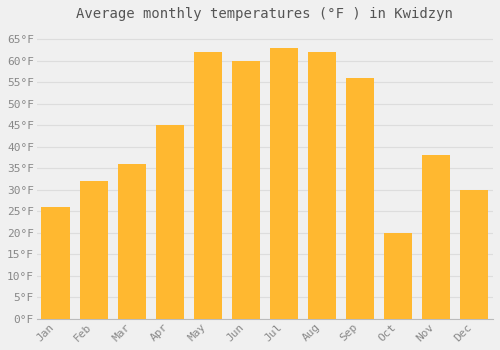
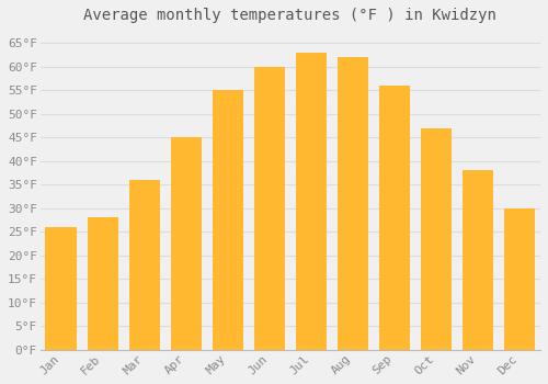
Feb: 32°F -> 28°F
May: 62°F -> 55°F
Oct: 20°F -> 47°F
